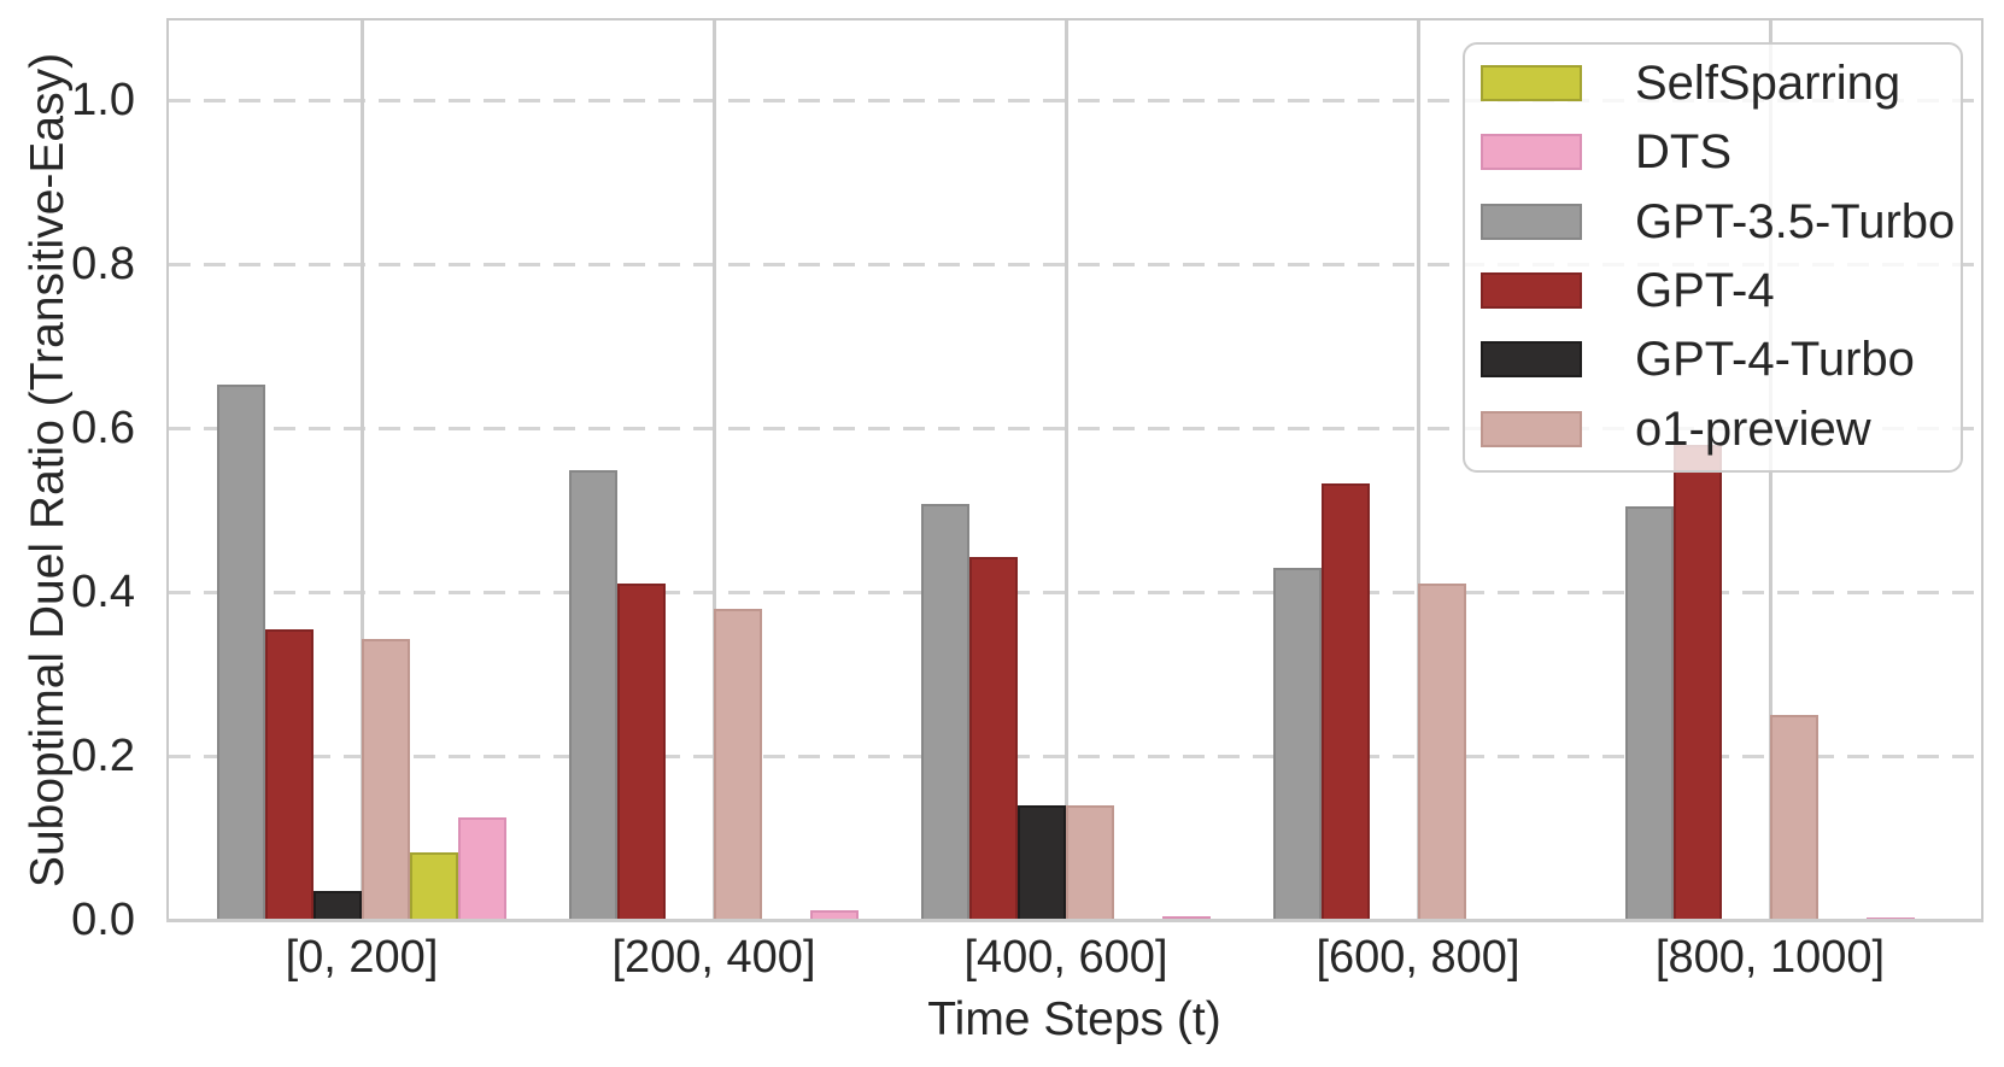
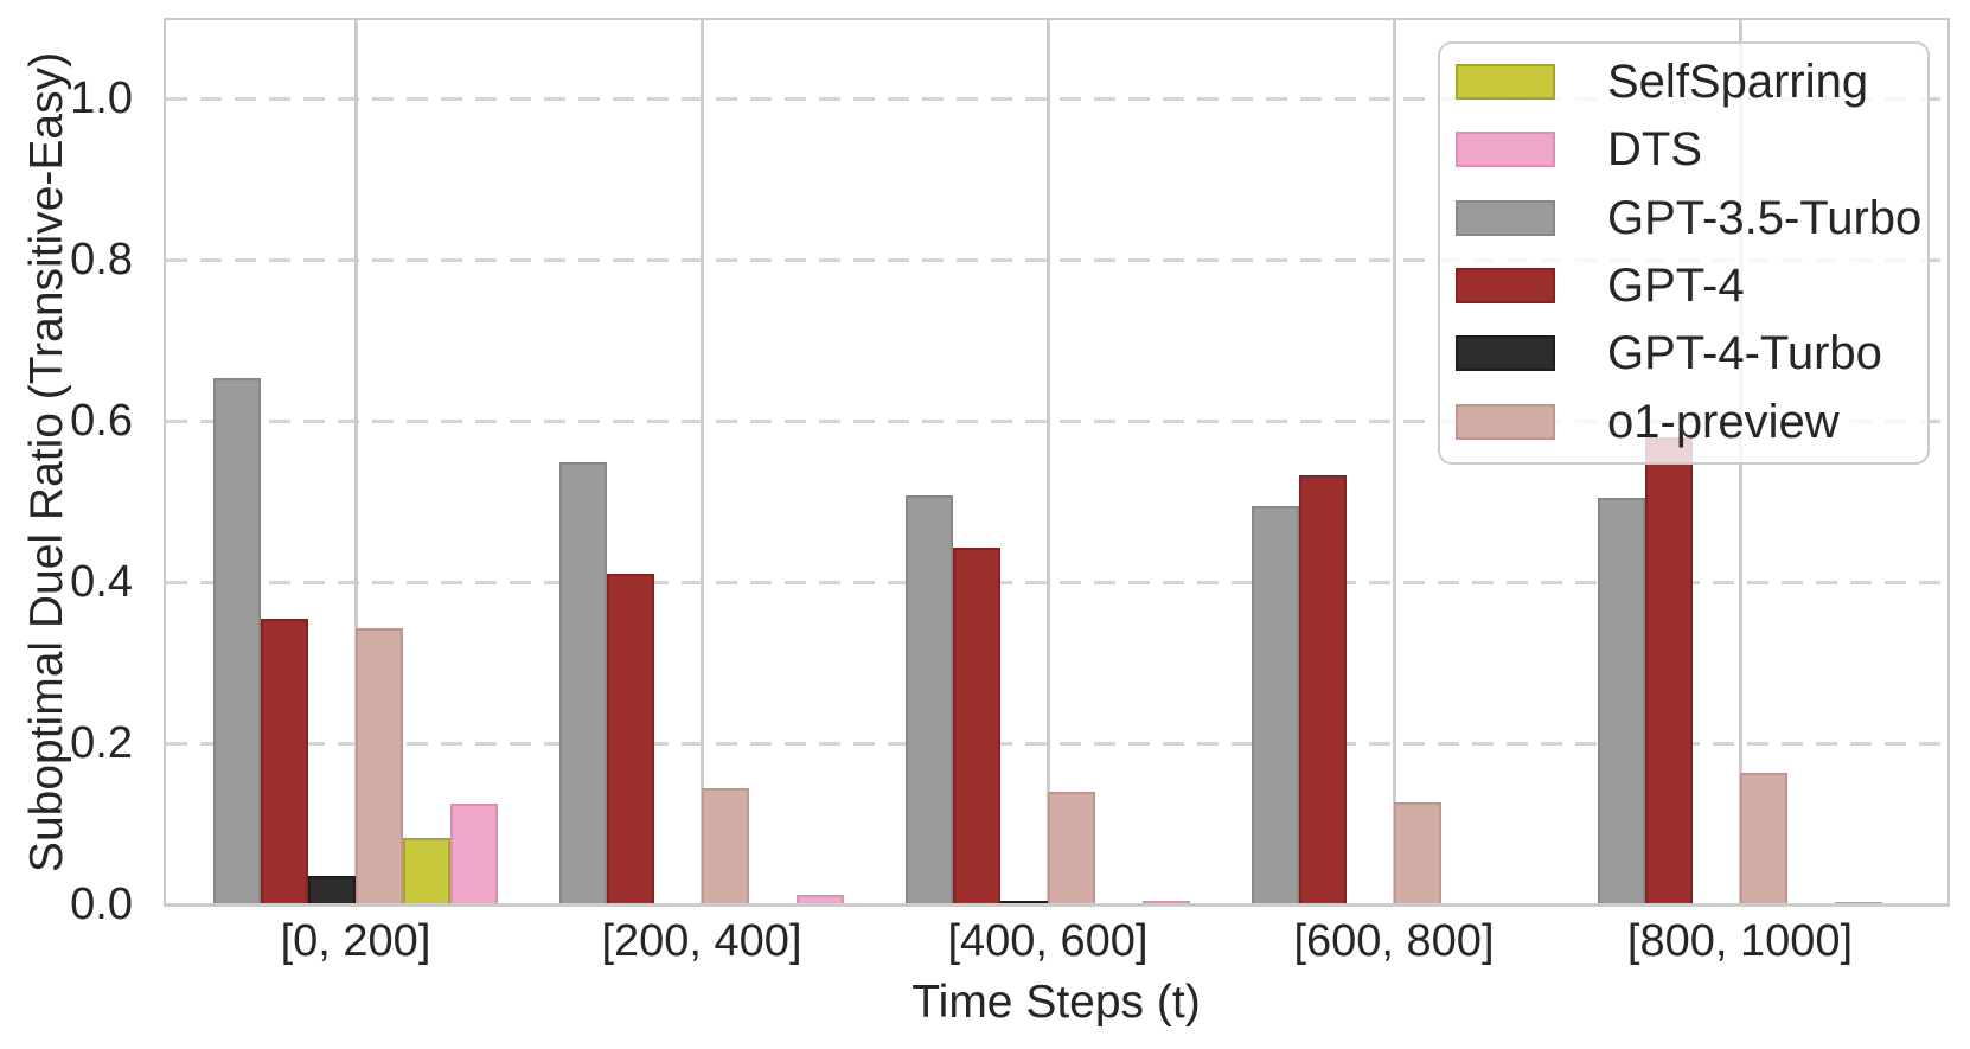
o1-preview/[200, 400]: 0.38 -> 0.14
GPT-4-Turbo/[400, 600]: 0.14 -> 0.01
GPT-3.5-Turbo/[600, 800]: 0.43 -> 0.49
o1-preview/[600, 800]: 0.41 -> 0.13
o1-preview/[800, 1000]: 0.25 -> 0.16
